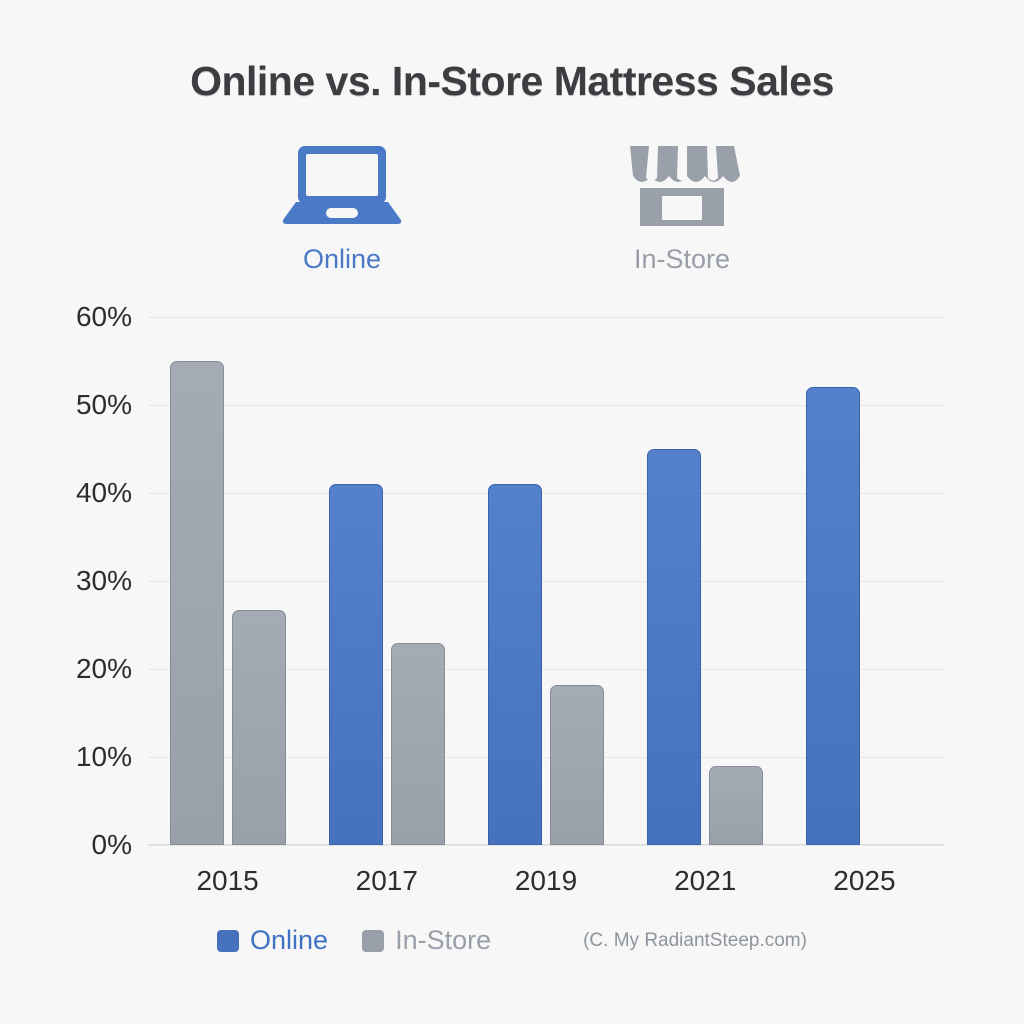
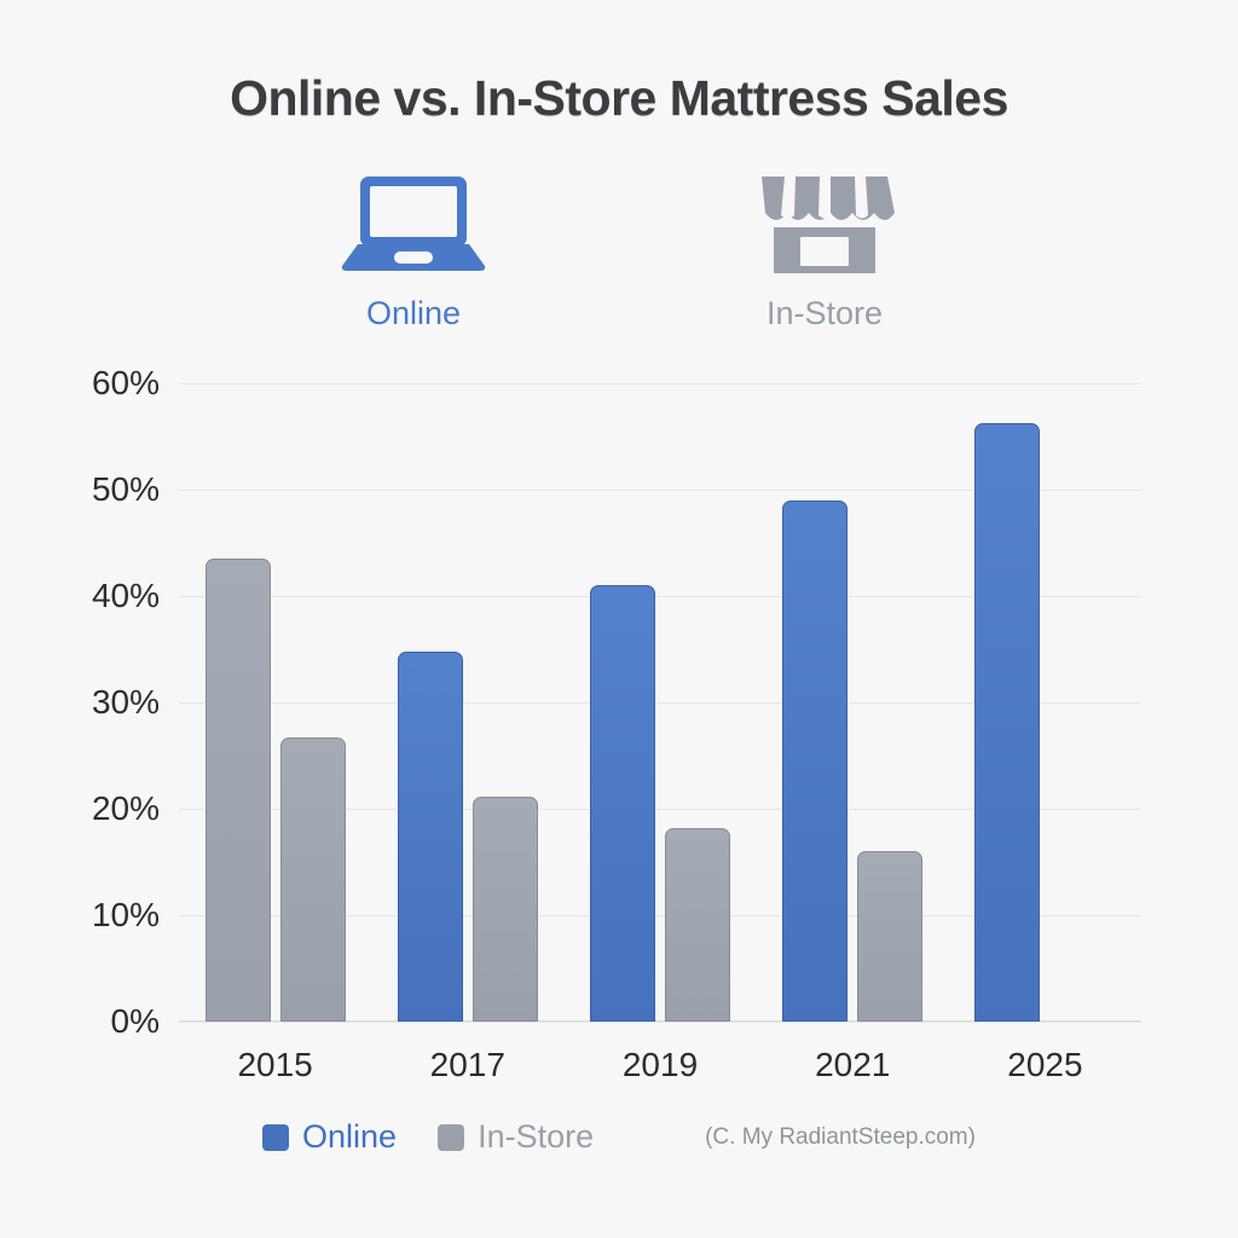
Online/2015: 55% -> 44%
Online/2017: 41% -> 35%
In-Store/2017: 23% -> 21%
Online/2021: 45% -> 49%
In-Store/2021: 9% -> 16%
Online/2025: 52% -> 56%
